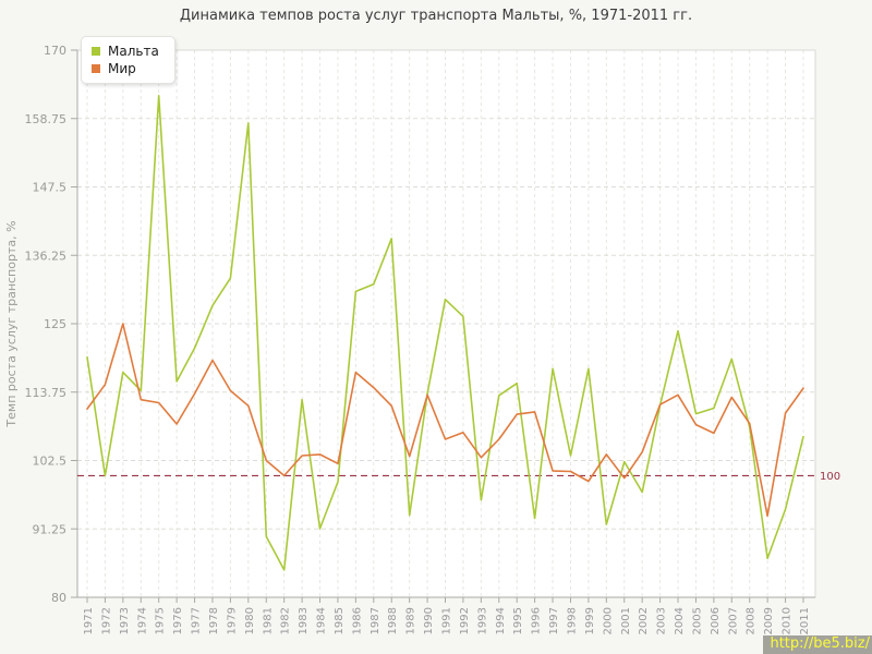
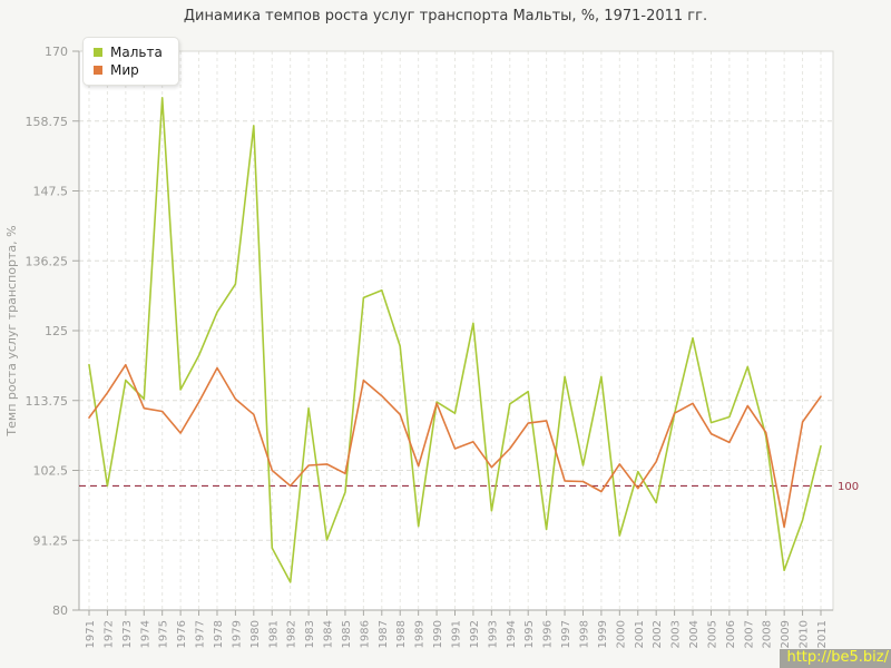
Мир/1973: 125 -> 120
Мальта/1988: 139 -> 122
Мальта/1991: 129 -> 112
